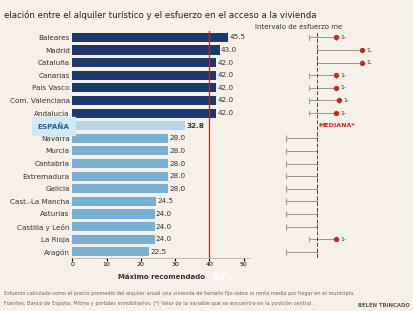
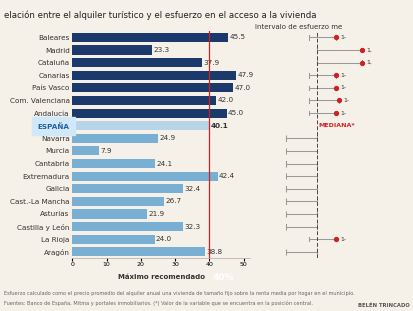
Madrid: 43.0 -> 23.3
Cataluña: 42.0 -> 37.9
Canarias: 42.0 -> 47.9
País Vasco: 42.0 -> 47.0
Andalucía: 42.0 -> 45.0
ESPAÑA: 32.8 -> 40.1
Navarra: 28.0 -> 24.9
Murcia: 28.0 -> 7.9
Cantabria: 28.0 -> 24.1
Extremadura: 28.0 -> 42.4
Galicia: 28.0 -> 32.4
Cast.-La Mancha: 24.5 -> 26.7
Asturias: 24.0 -> 21.9
Castilla y León: 24.0 -> 32.3
Aragón: 22.5 -> 38.8
